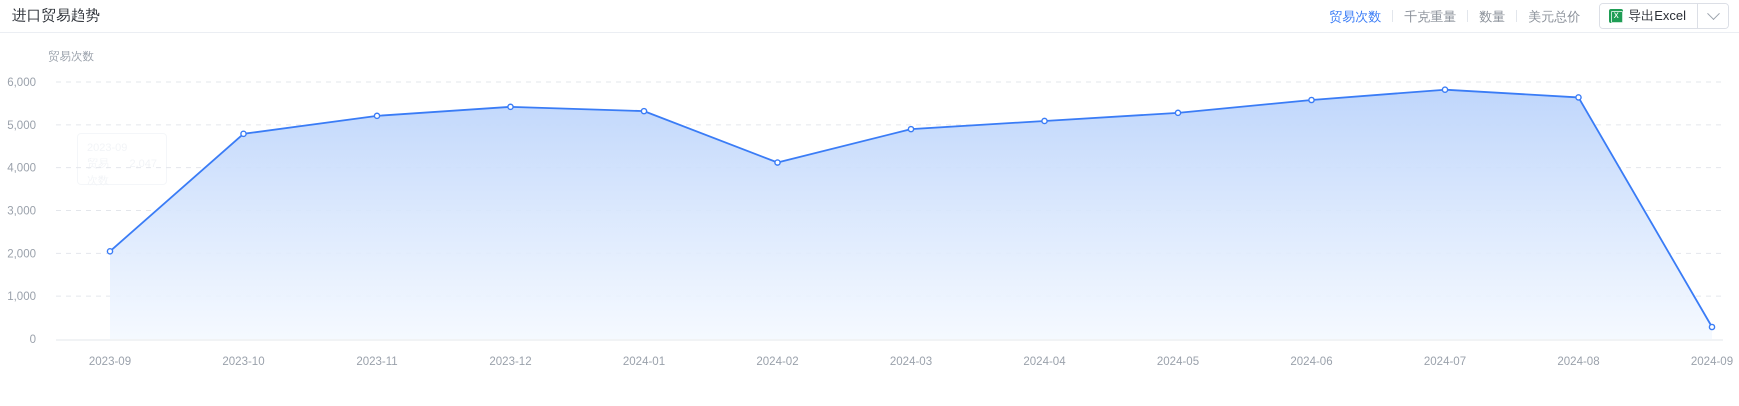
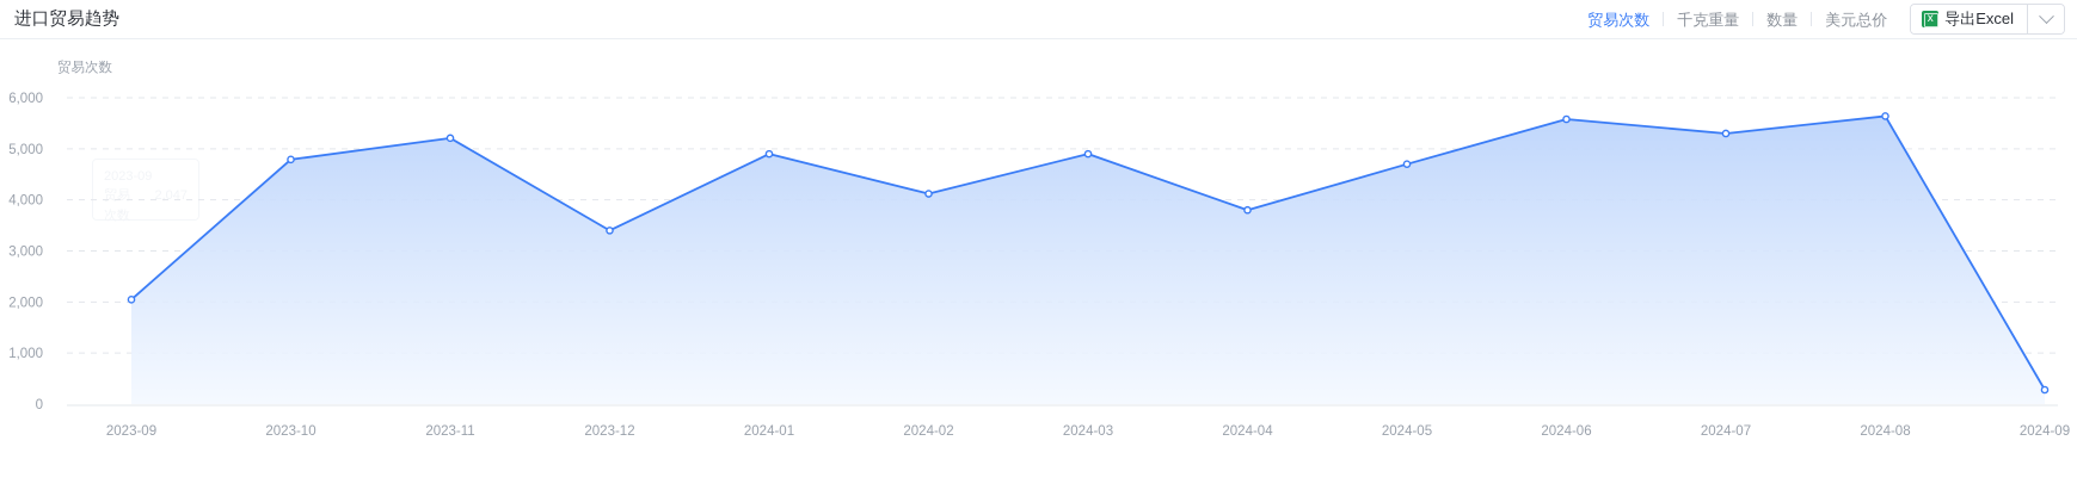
2023-12: 5400 -> 3400
2024-01: 5300 -> 4900
2024-04: 5100 -> 3800
2024-05: 5300 -> 4700
2024-07: 5800 -> 5300
